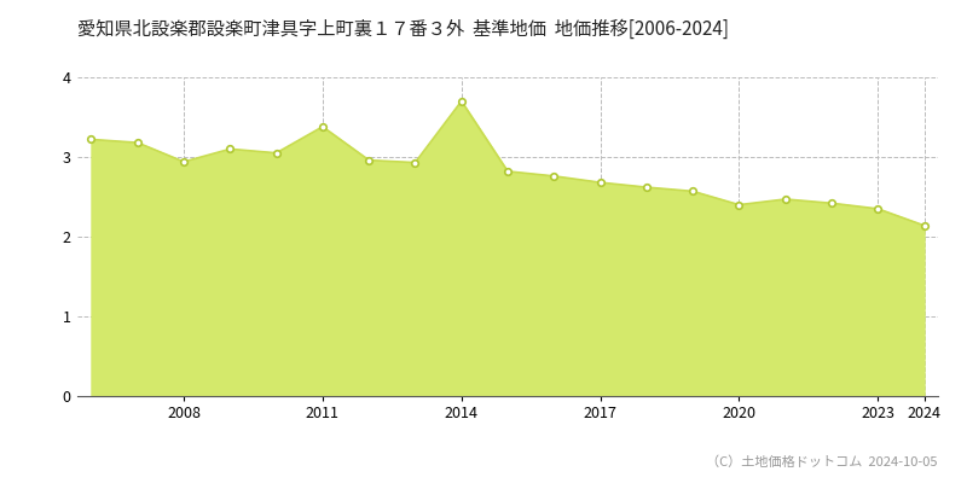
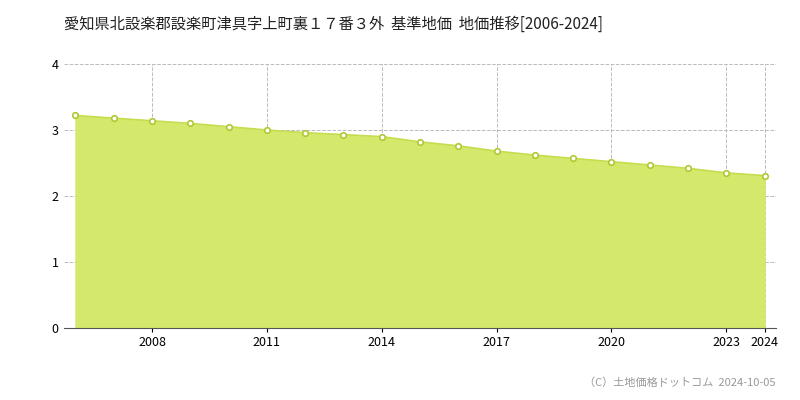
2008: 2.94 -> 3.14
2011: 3.38 -> 3.00
2014: 3.70 -> 2.90
2020: 2.40 -> 2.52
2024: 2.14 -> 2.31
